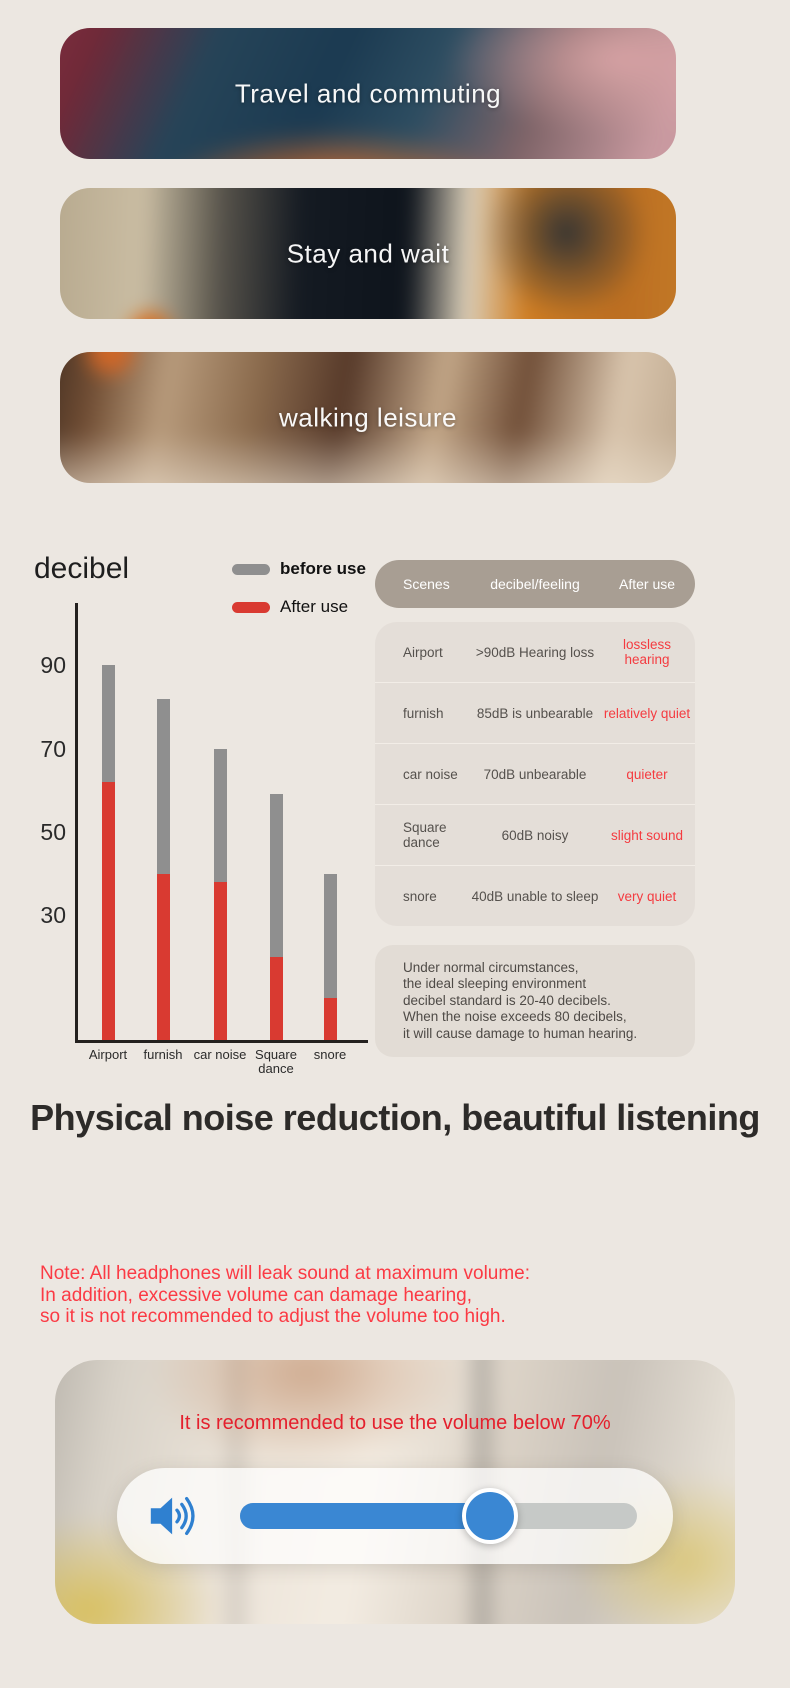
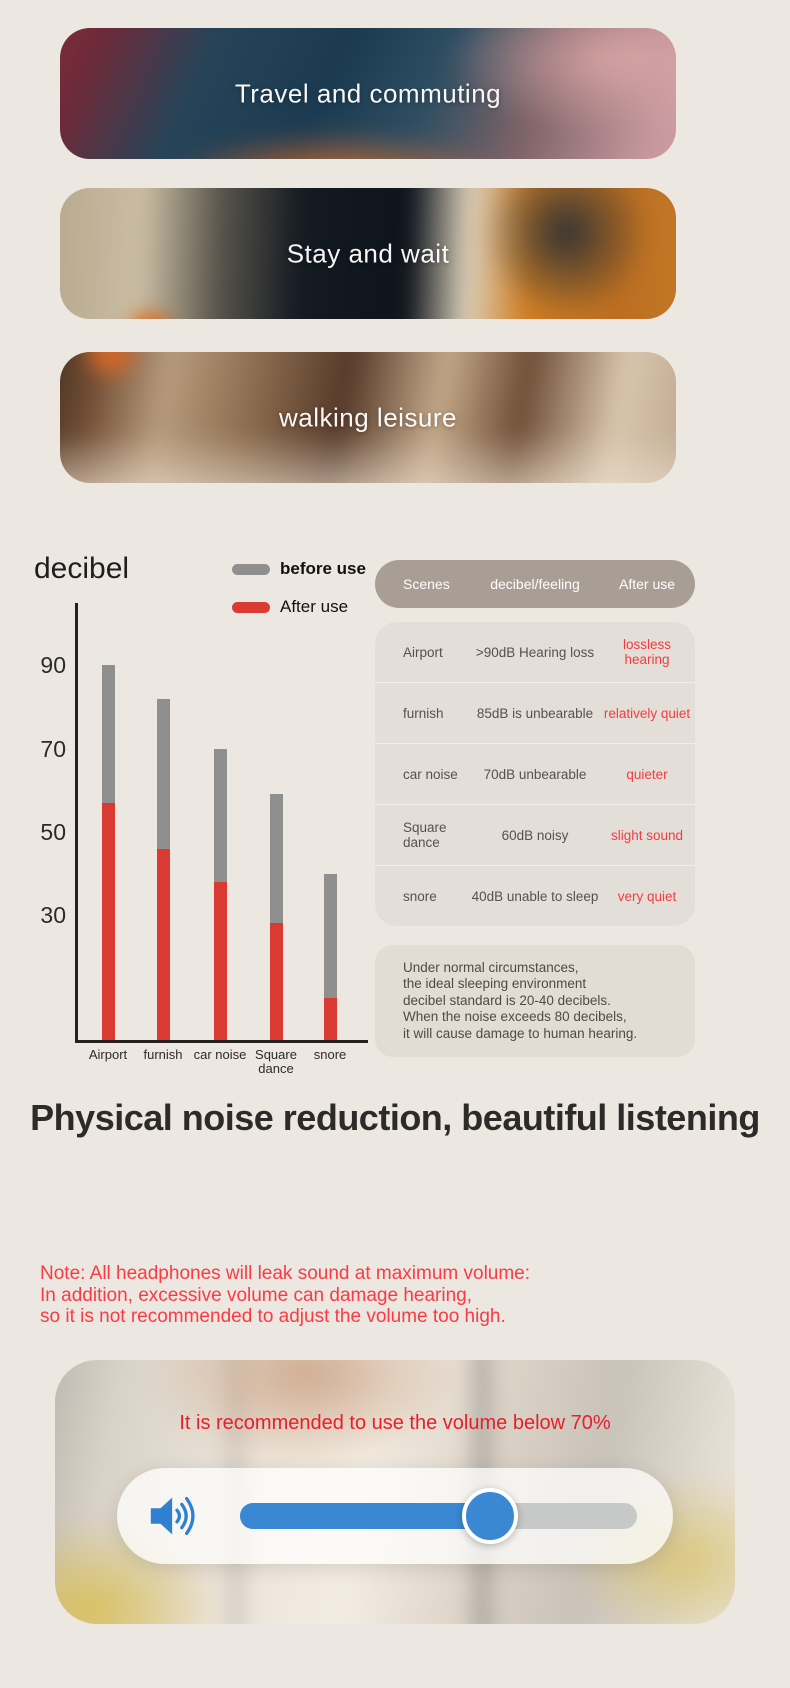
After use/Airport: 62 -> 57
After use/furnish: 40 -> 46
After use/Square dance: 20 -> 28
